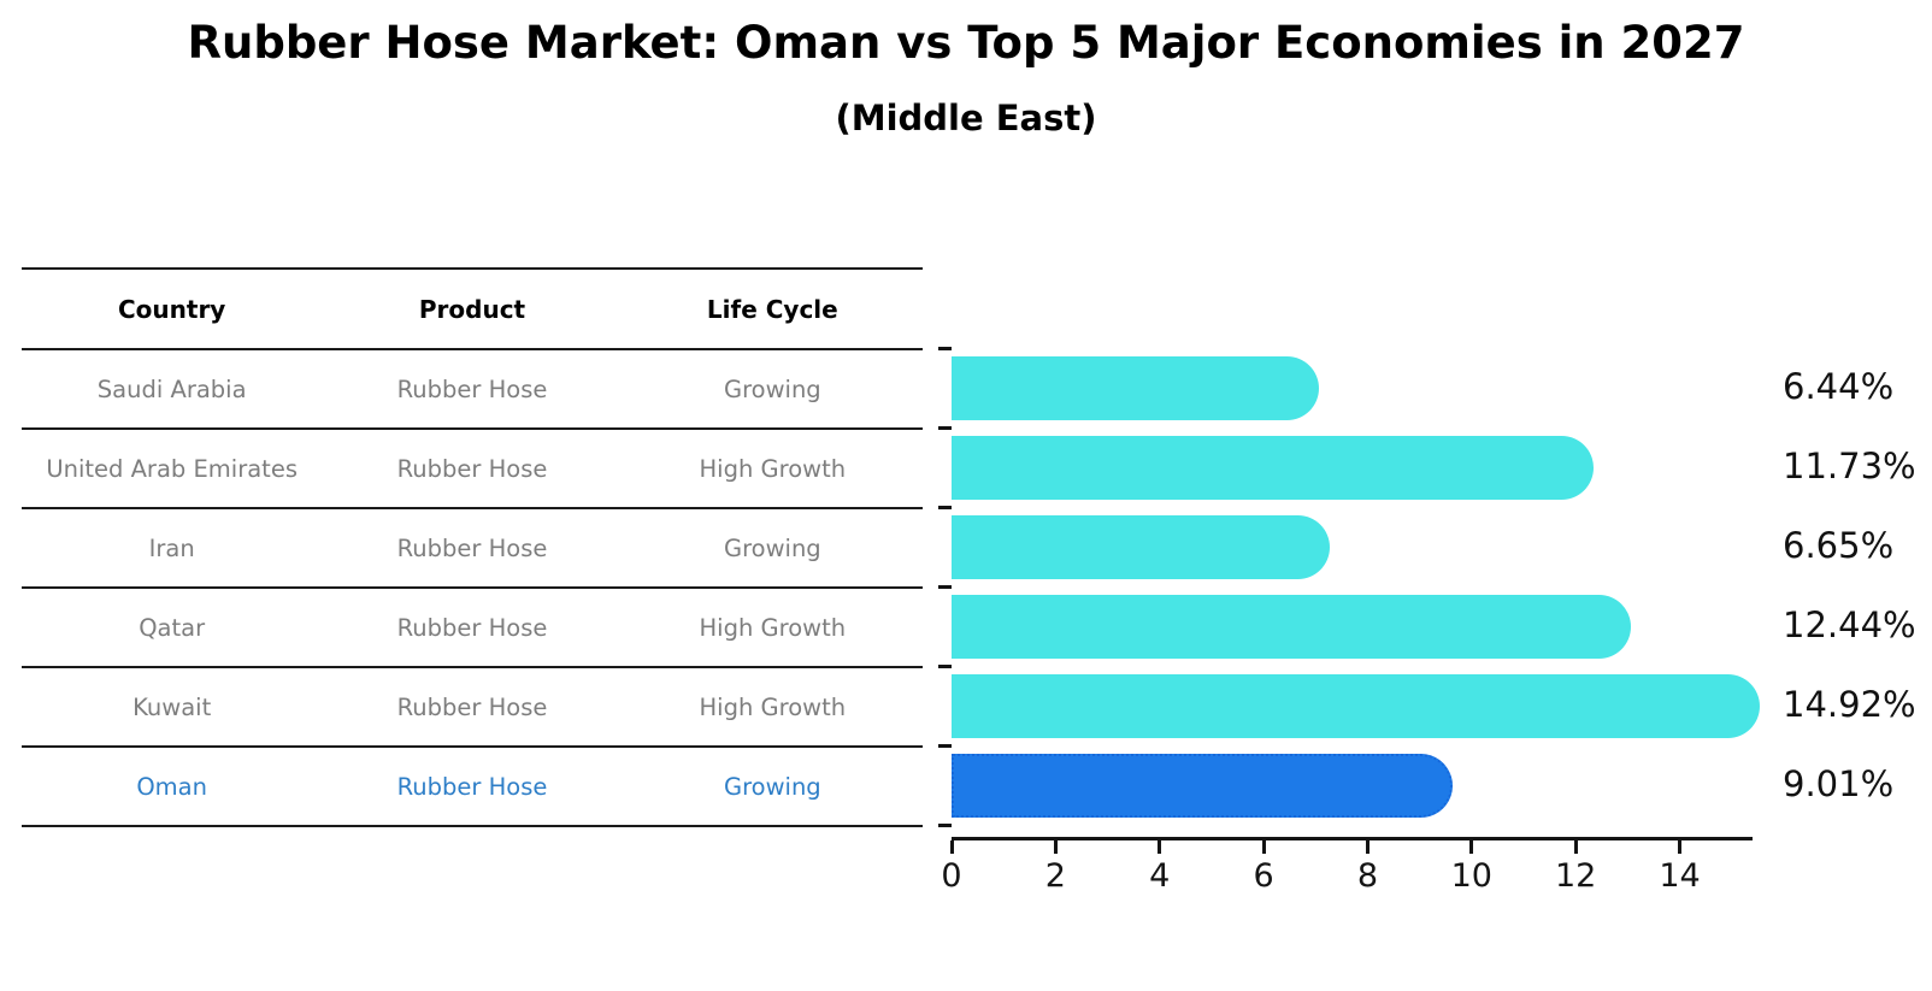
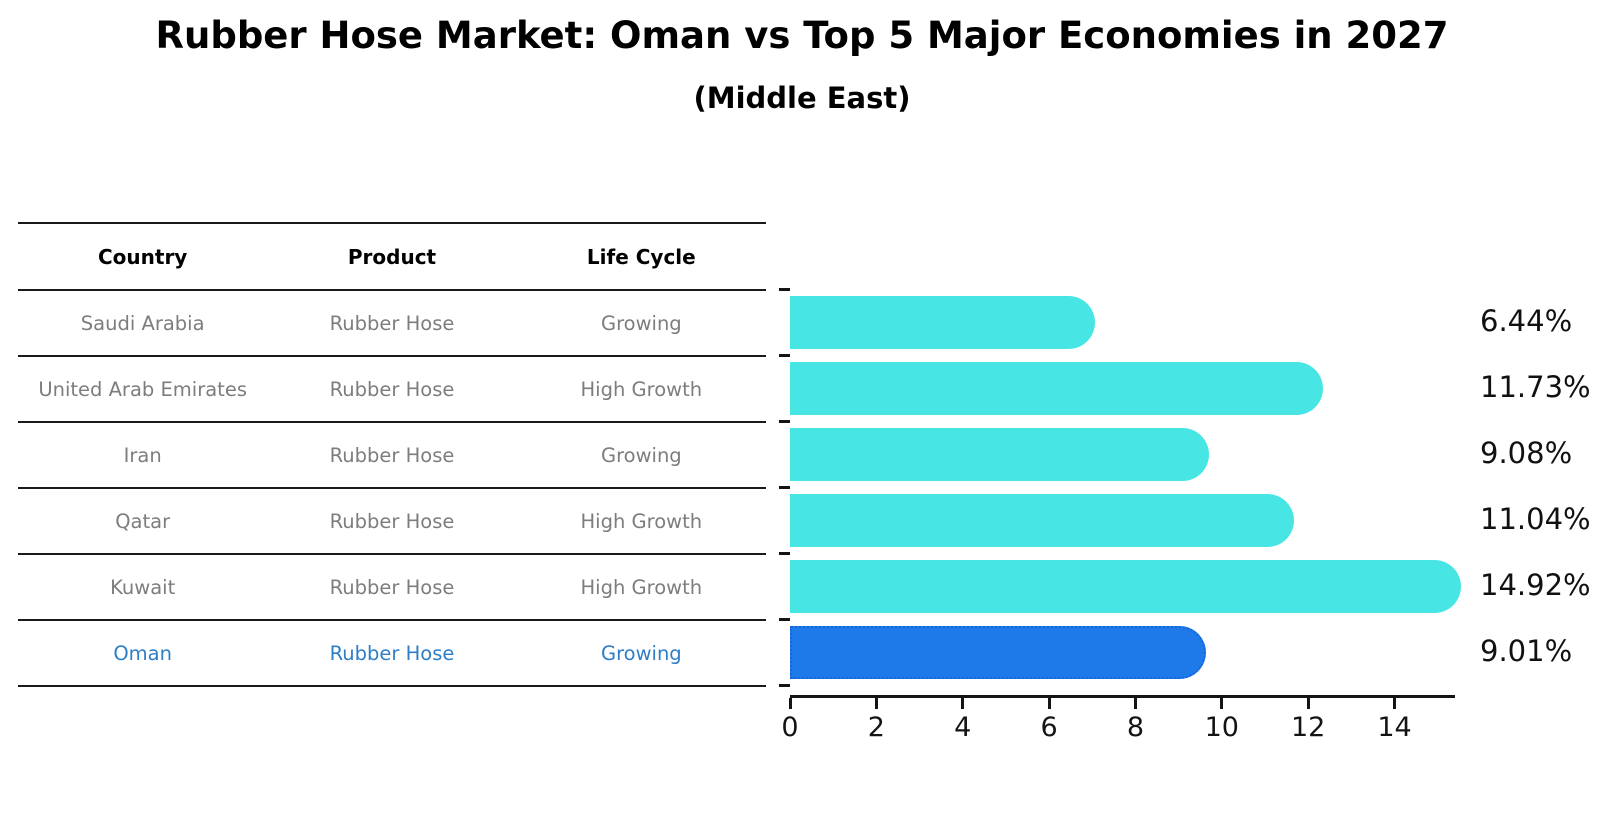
Iran: 6.65% -> 9.08%
Qatar: 12.44% -> 11.04%
